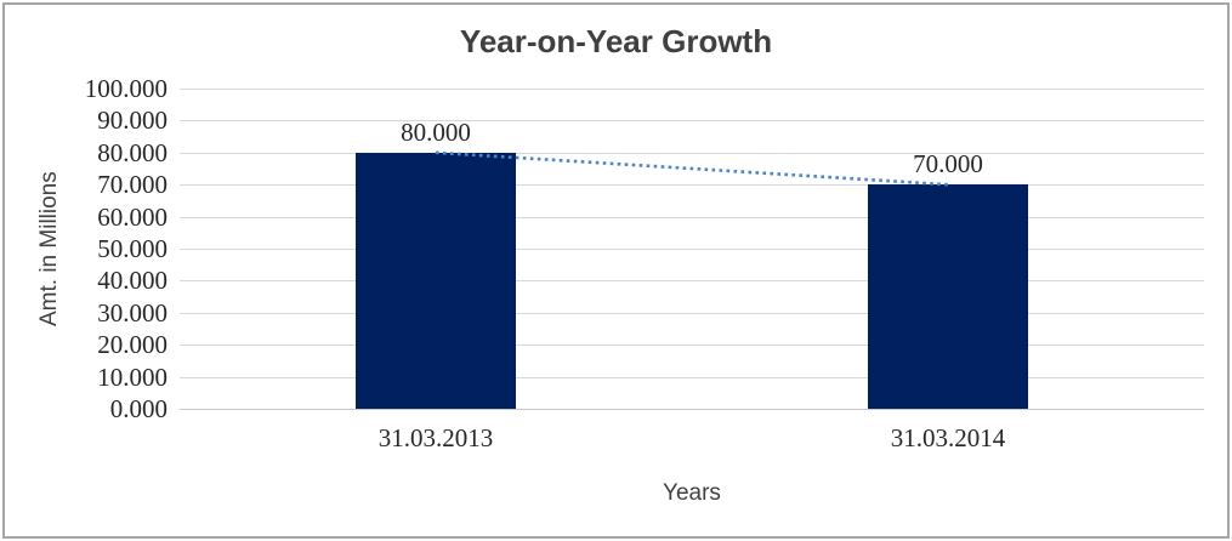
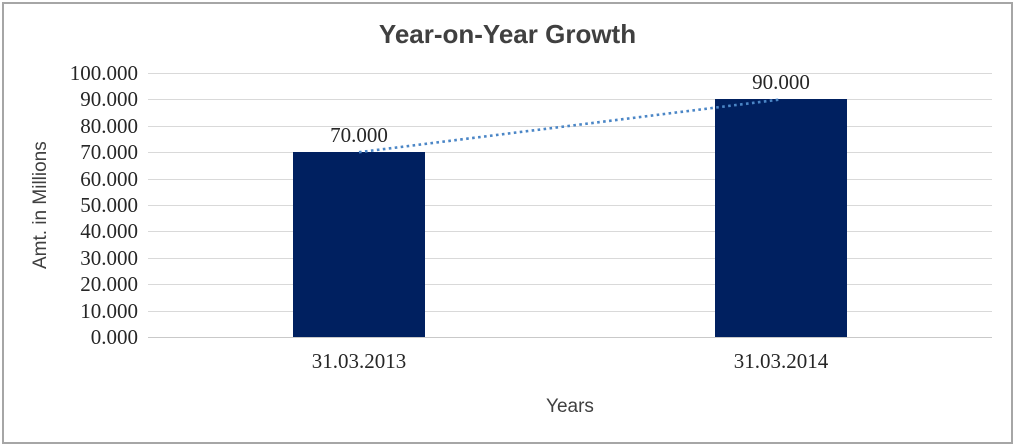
31.03.2013: 80.000 -> 70.000
31.03.2014: 70.000 -> 90.000
